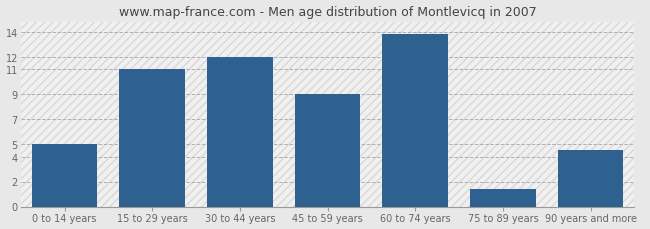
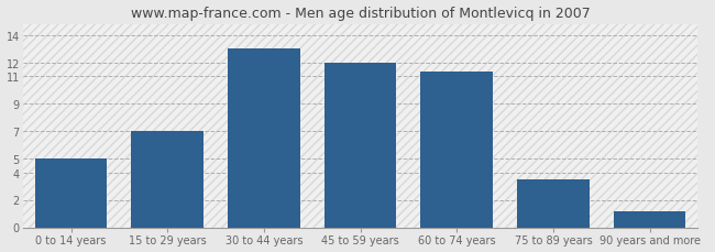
15 to 29 years: 11.0 -> 7.0
30 to 44 years: 12.0 -> 13.0
45 to 59 years: 9.0 -> 12.0
60 to 74 years: 13.8 -> 11.3
75 to 89 years: 1.4 -> 3.5
90 years and more: 4.5 -> 1.2
